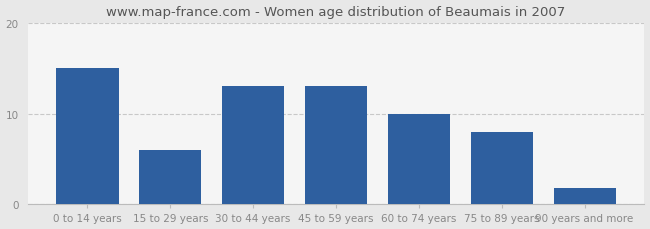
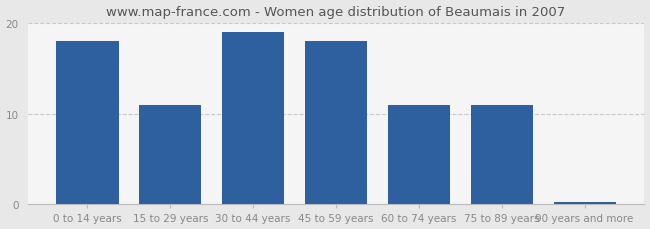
0 to 14 years: 15.0 -> 18.0
15 to 29 years: 6.0 -> 11.0
30 to 44 years: 13.0 -> 19.0
45 to 59 years: 13.0 -> 18.0
60 to 74 years: 10.0 -> 11.0
75 to 89 years: 8.0 -> 11.0
90 years and more: 1.8 -> 0.3
